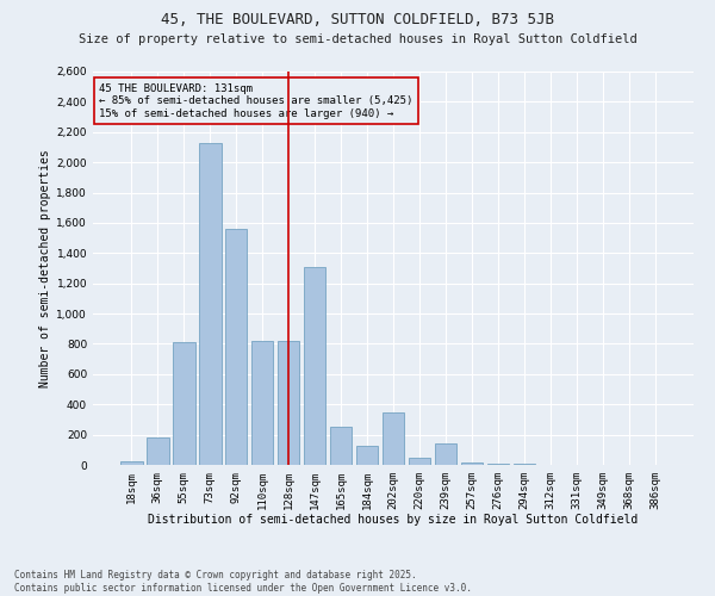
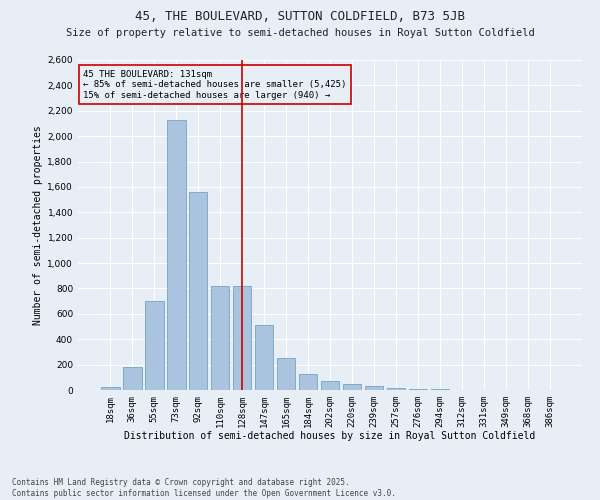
55sqm: 810 -> 700
147sqm: 1,310 -> 510
202sqm: 350 -> 70
239sqm: 140 -> 30
